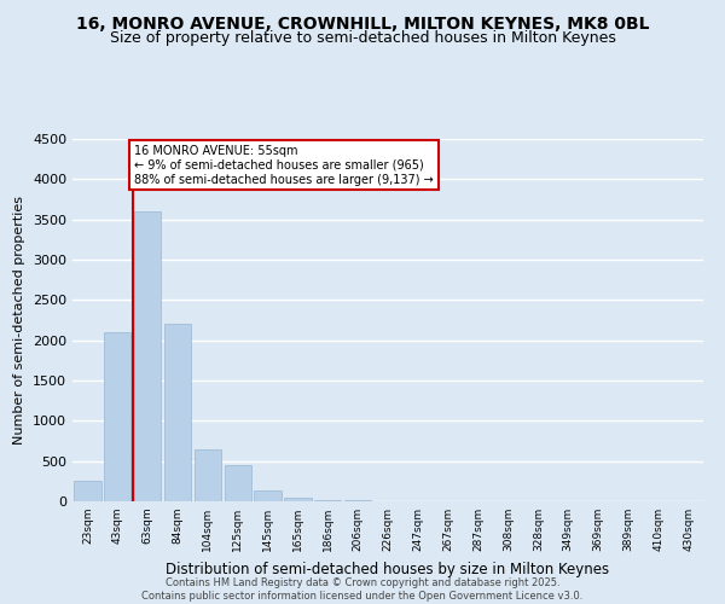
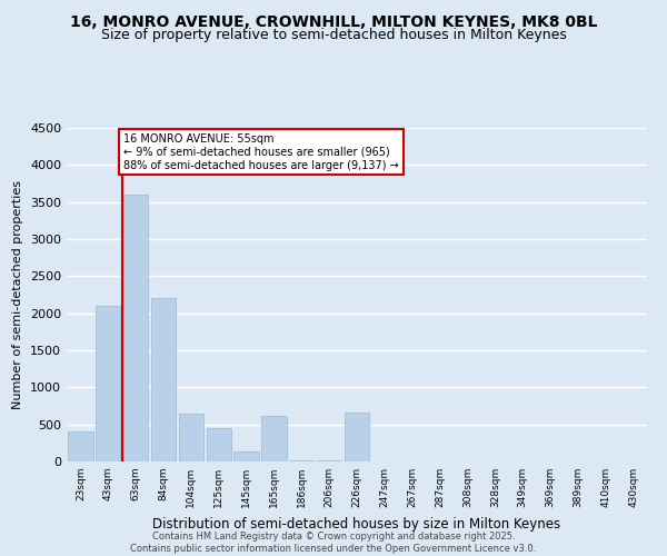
23sqm: 250 -> 400
165sqm: 50 -> 620
226sqm: 10 -> 660
